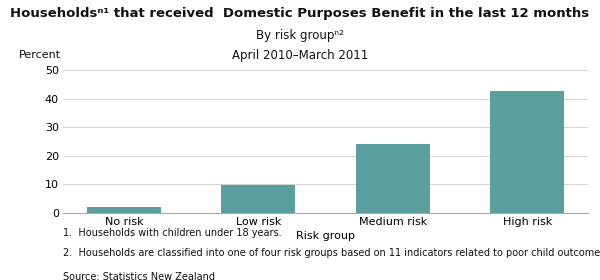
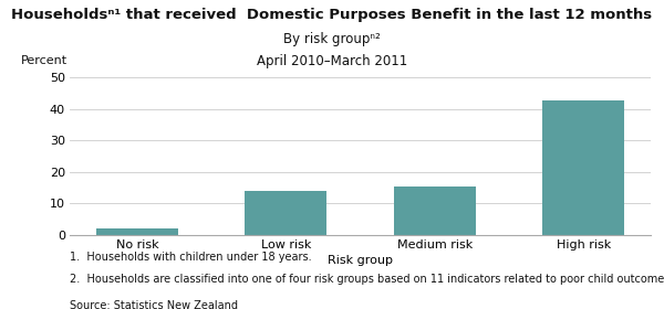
Low risk: 9.8 -> 14.0
Medium risk: 24.0 -> 15.5
